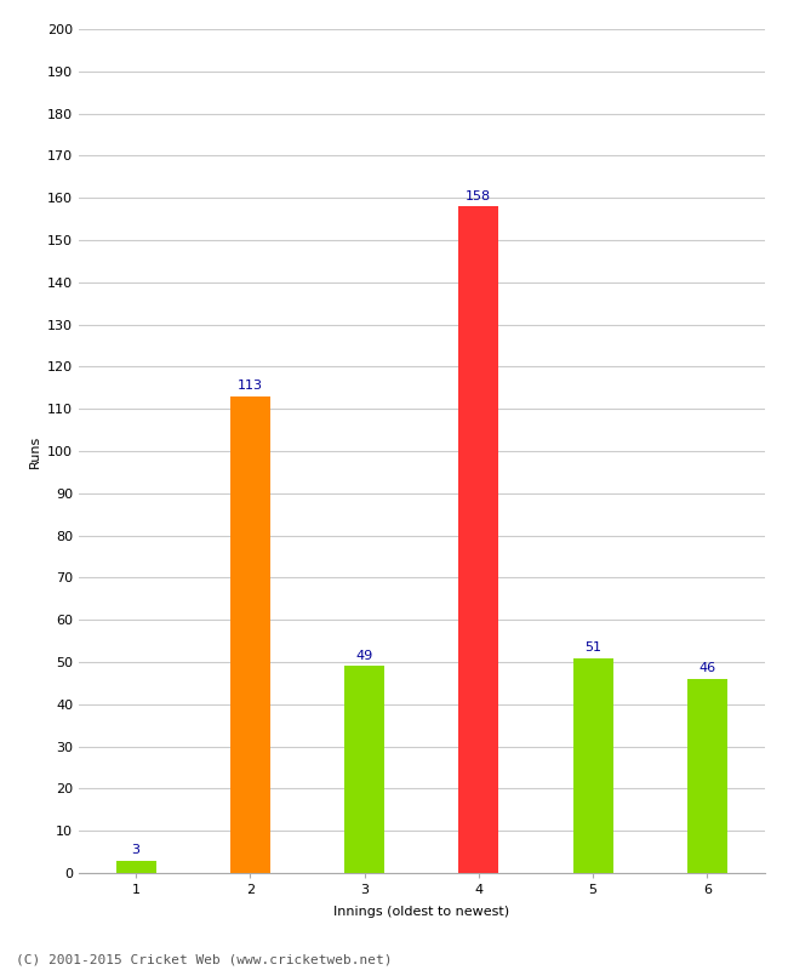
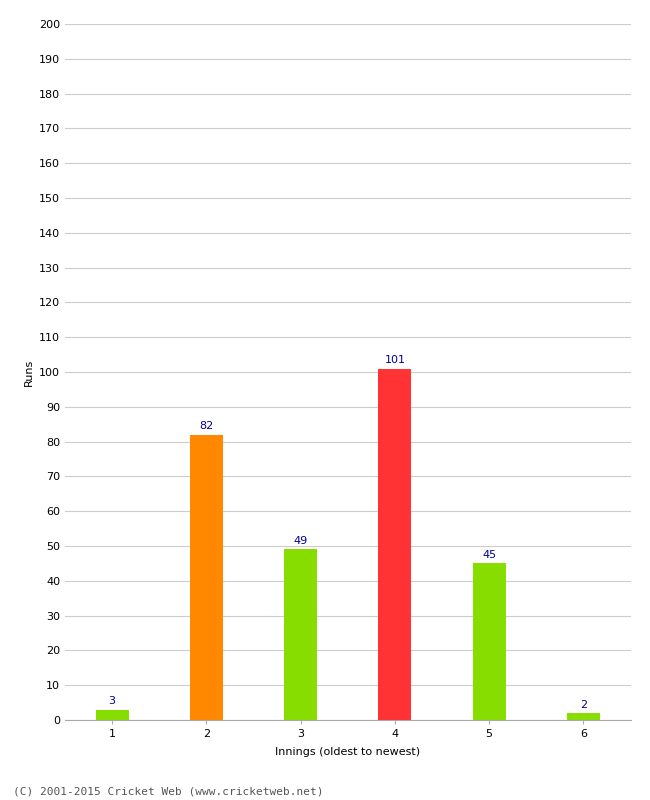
2: 113 -> 82
4: 158 -> 101
5: 51 -> 45
6: 46 -> 2
